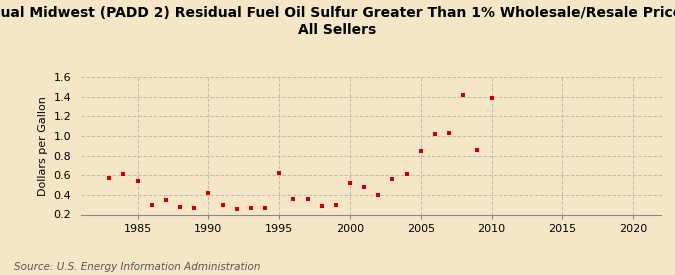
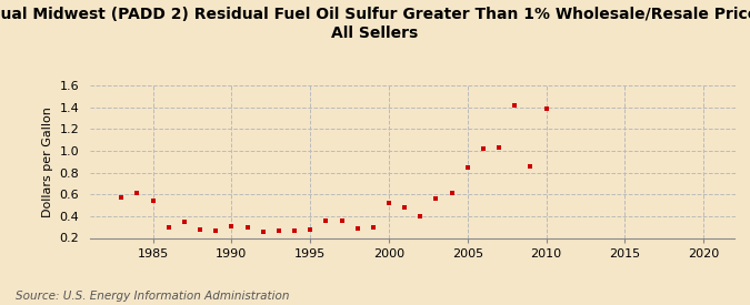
1990: 0.42 -> 0.31
1995: 0.62 -> 0.28
